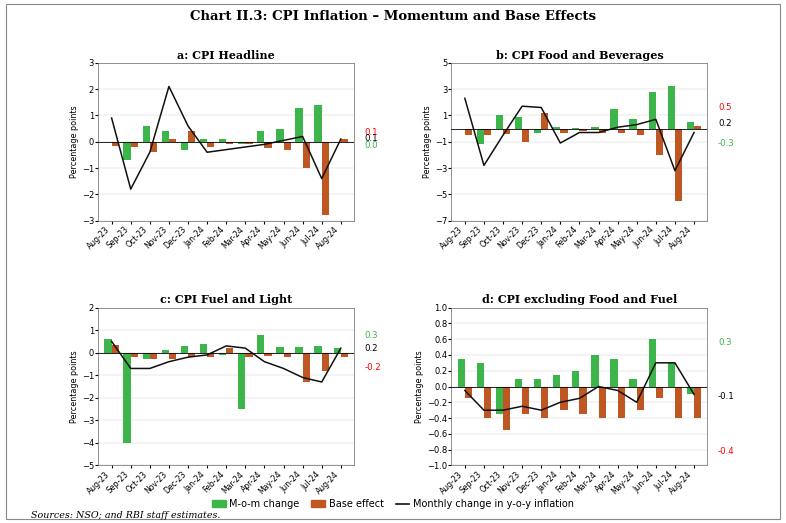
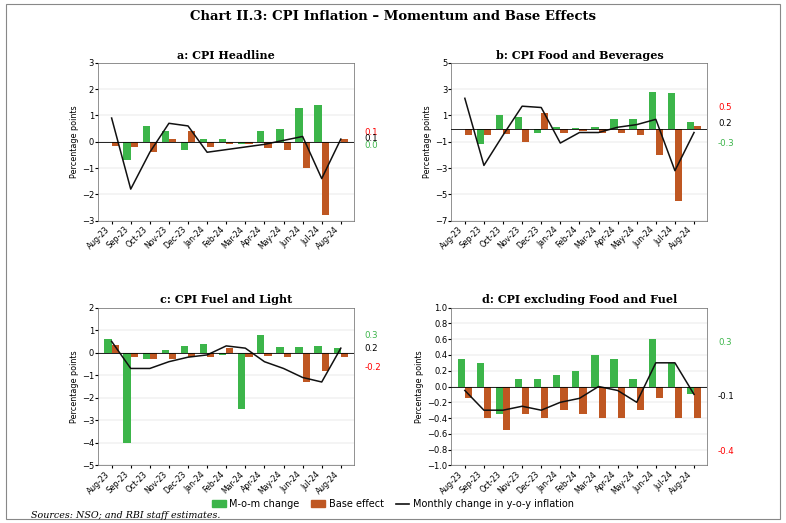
a: CPI Headline/Monthly change in y-o-y inflation/Nov-23: 2.10 -> 0.70
b: CPI Food and Beverages/M-o-m change/Apr-24: 1.5 -> 0.7
b: CPI Food and Beverages/M-o-m change/Jul-24: 3.2 -> 2.7
